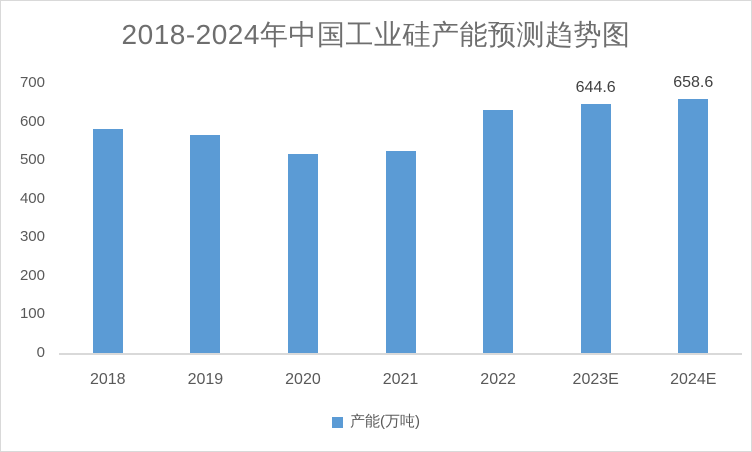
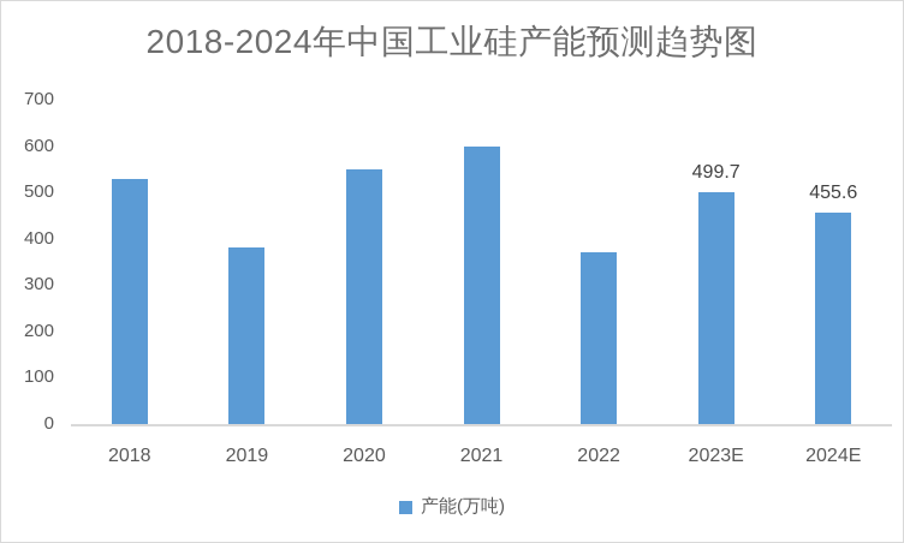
2018: 580 -> 530
2019: 560 -> 380
2020: 520 -> 550
2021: 520 -> 600
2022: 630 -> 370
2023E: 644.6 -> 499.7
2024E: 658.6 -> 455.6
